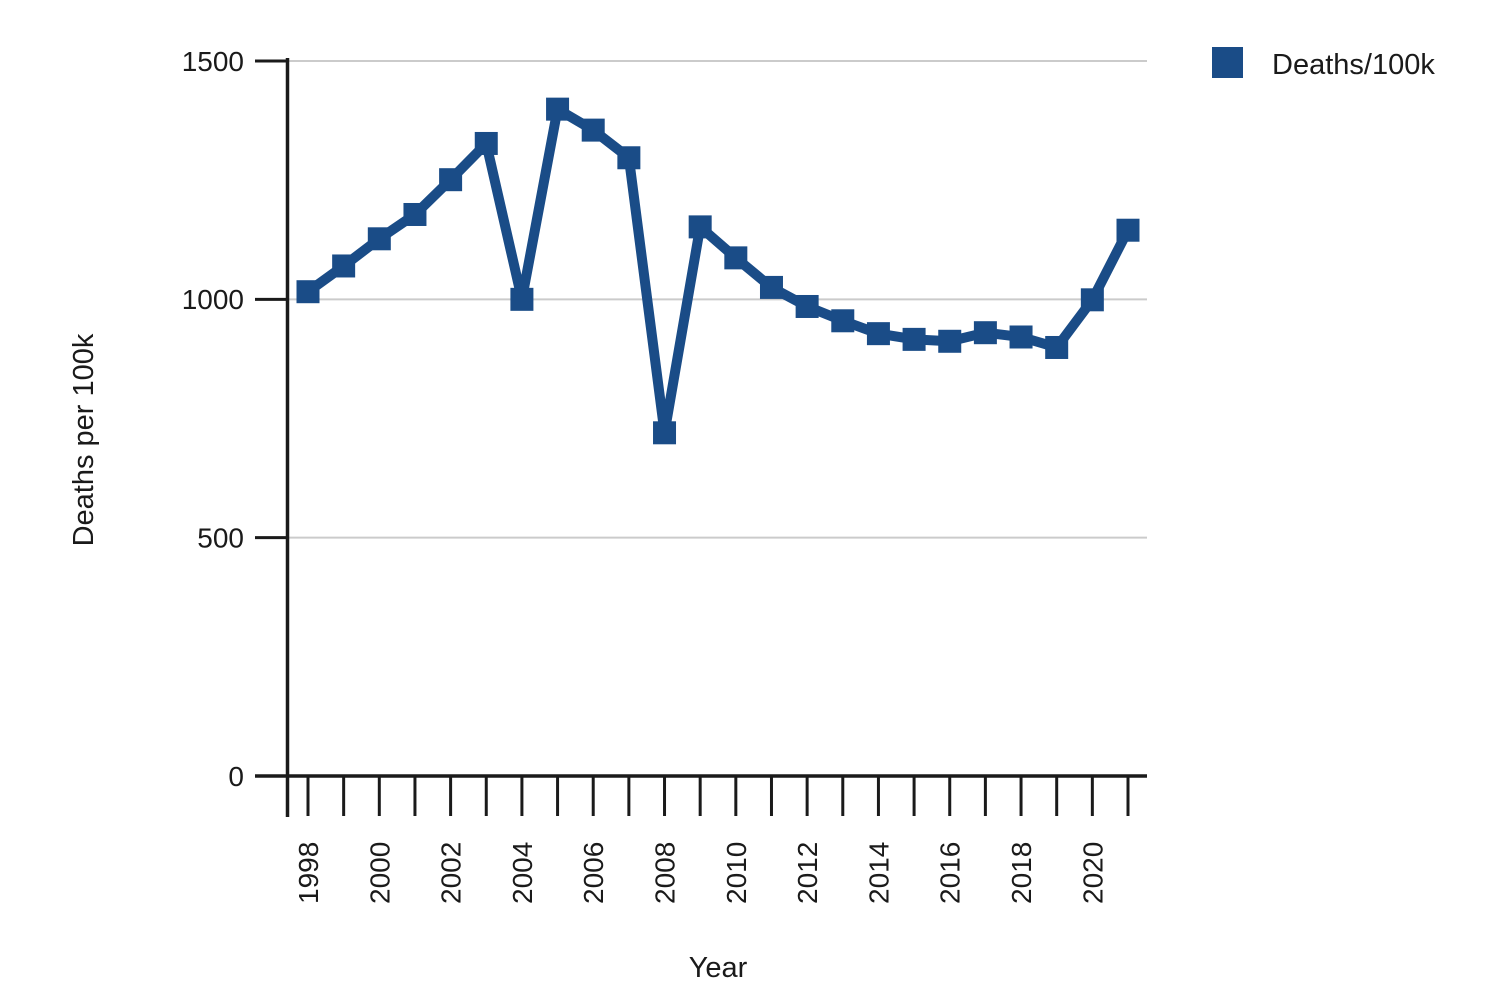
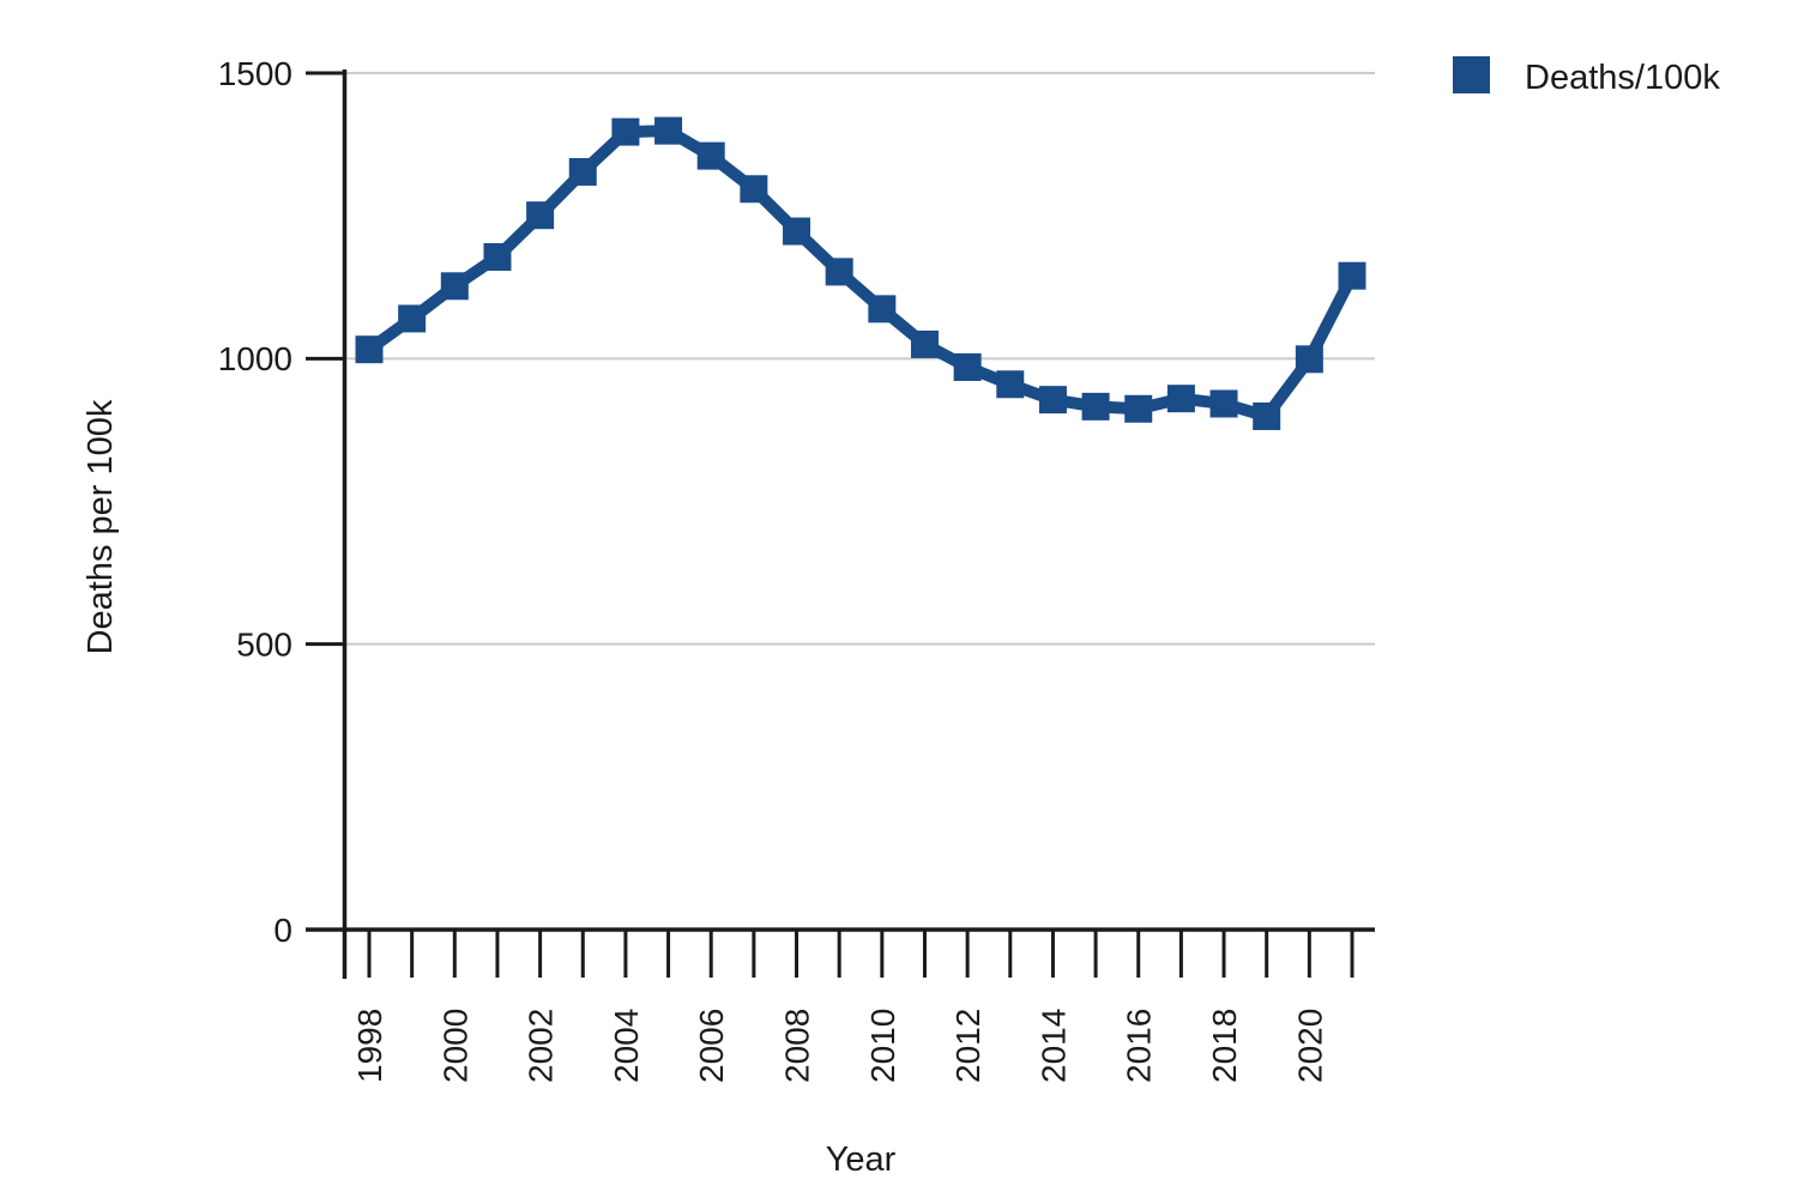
2004: 1000 -> 1400
2008: 720 -> 1220
